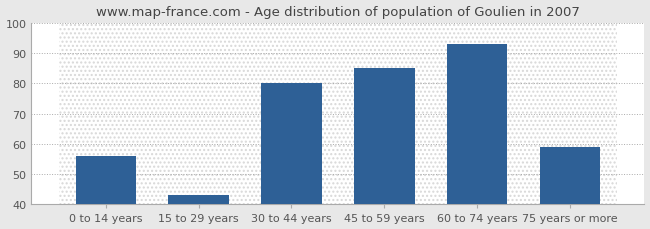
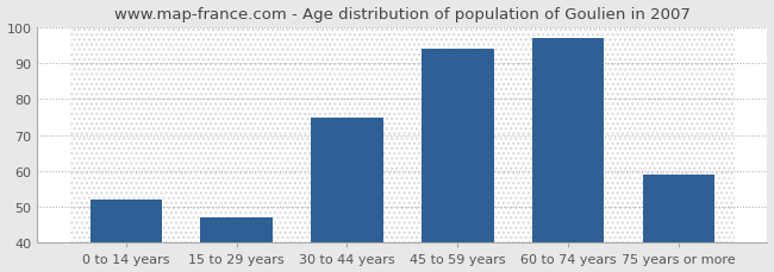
0 to 14 years: 56 -> 52
15 to 29 years: 43 -> 47
30 to 44 years: 80 -> 75
45 to 59 years: 85 -> 94
60 to 74 years: 93 -> 97
